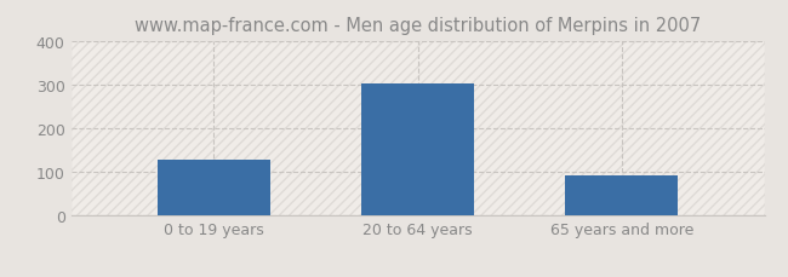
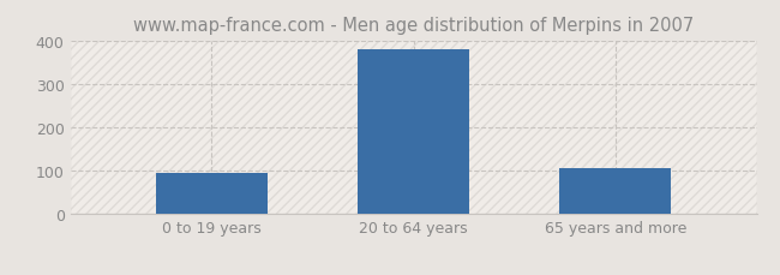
0 to 19 years: 127 -> 95
20 to 64 years: 302 -> 380
65 years and more: 91 -> 105
